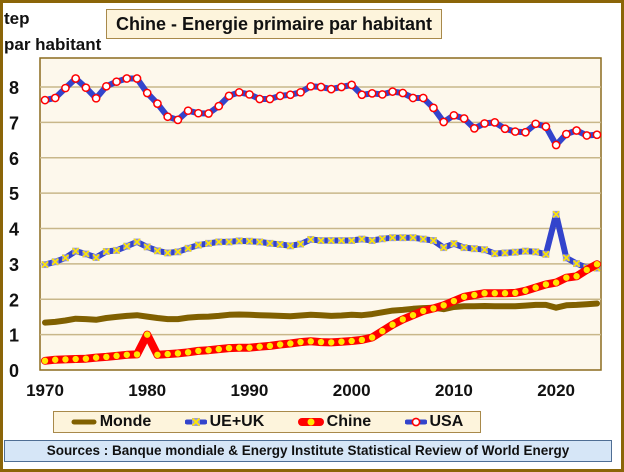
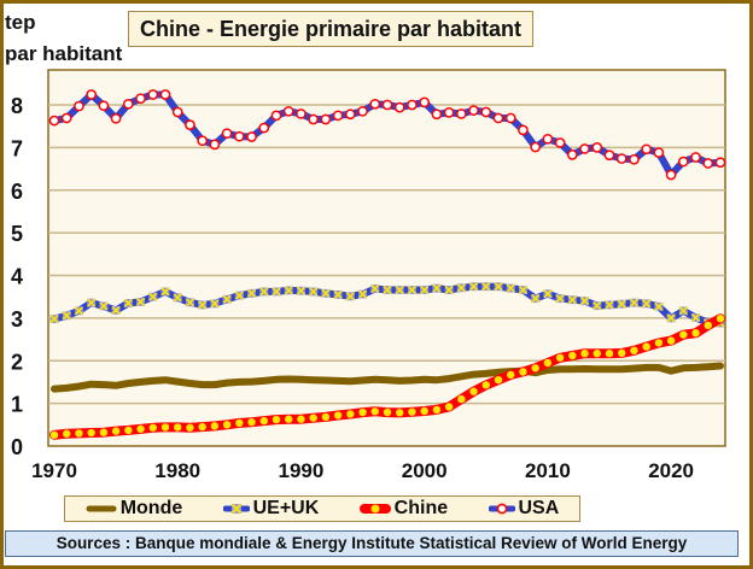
Chine/1980: 1.0 -> 0.4
UE+UK/2020: 4.4 -> 3.0
